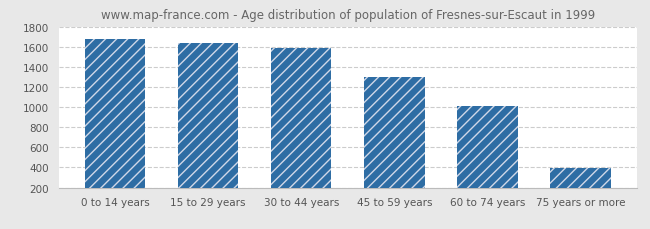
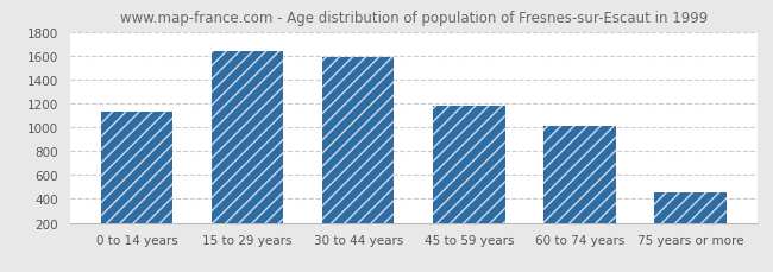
0 to 14 years: 1680 -> 1130
45 to 59 years: 1300 -> 1180
75 years or more: 400 -> 450
